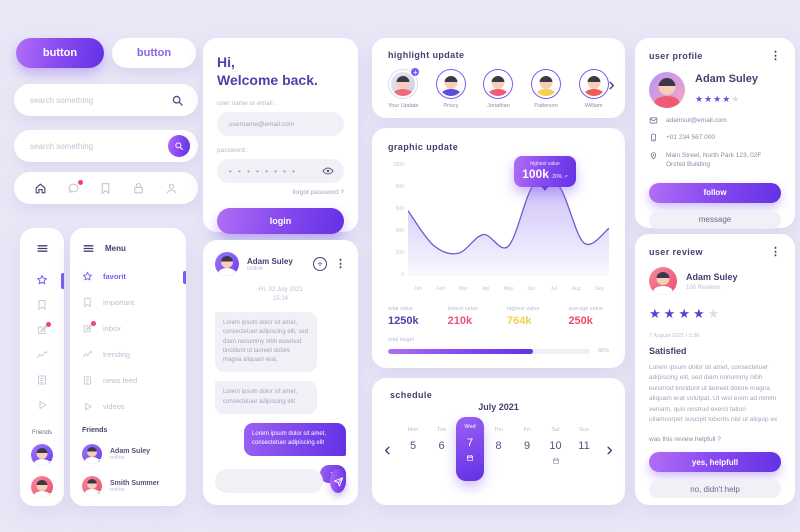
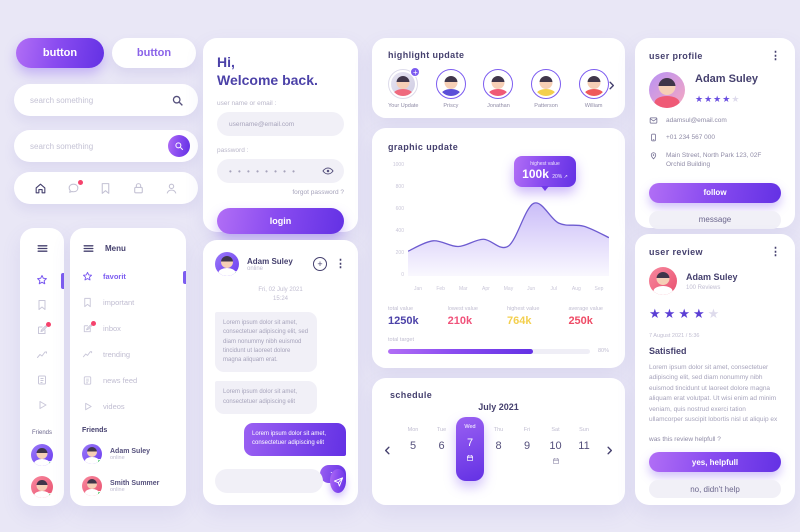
Jan: 590 -> 200
Feb: 260 -> 300
Mar: 180 -> 240
Apr: 360 -> 320
Jun: 840 -> 660
Jul: 830 -> 470
Aug: 280 -> 440
Sep: 420 -> 330
